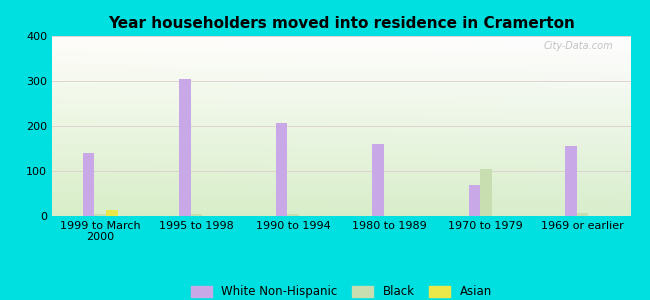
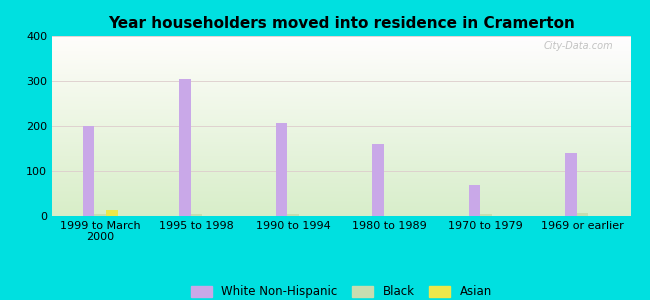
White Non-Hispanic/1999 to March 2000: 140 -> 200
Black/1970 to 1979: 105 -> 4
White Non-Hispanic/1969 or earlier: 155 -> 140
